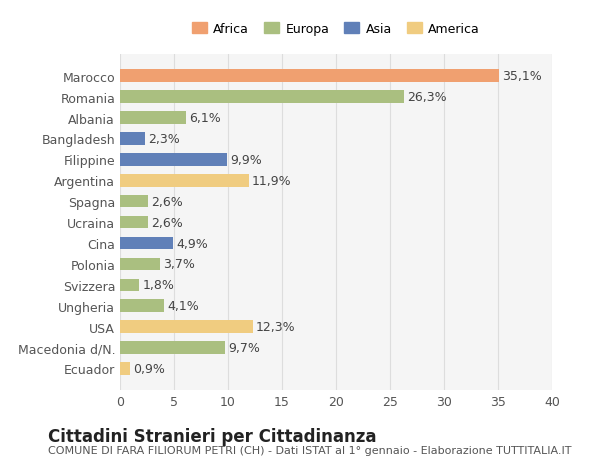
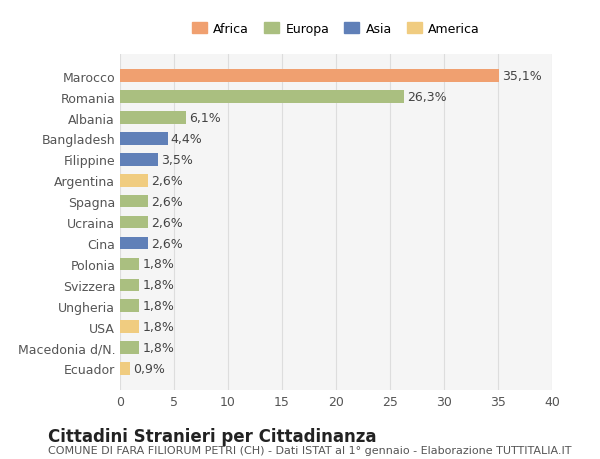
Bangladesh: 2,3% -> 4,4%
Filippine: 9,9% -> 3,5%
Argentina: 11,9% -> 2,6%
Cina: 4,9% -> 2,6%
Polonia: 3,7% -> 1,8%
Ungheria: 4,1% -> 1,8%
USA: 12,3% -> 1,8%
Macedonia d/N.: 9,7% -> 1,8%
